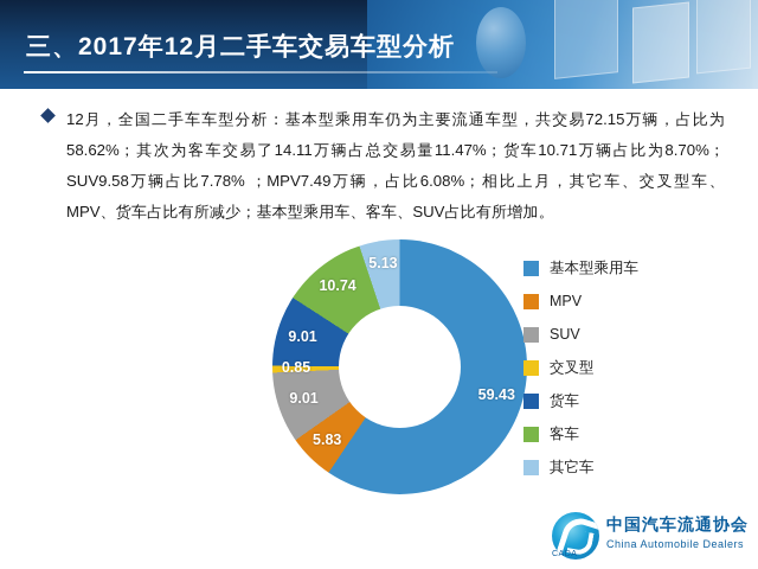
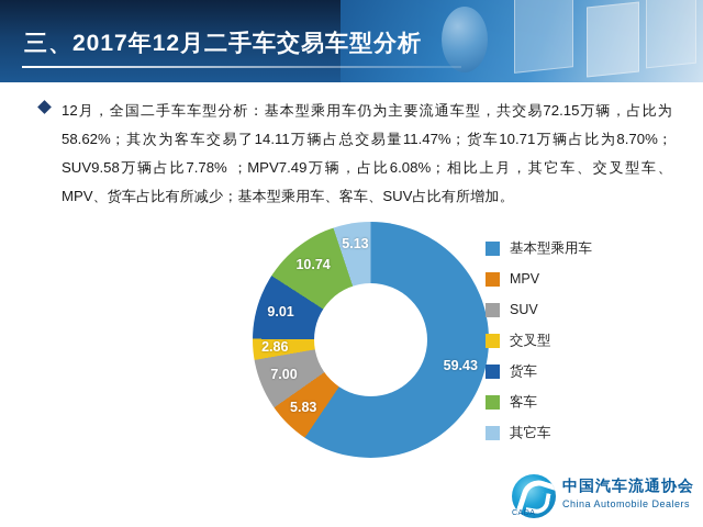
SUV: 9.01 -> 7.00
交叉型: 0.85 -> 2.86
